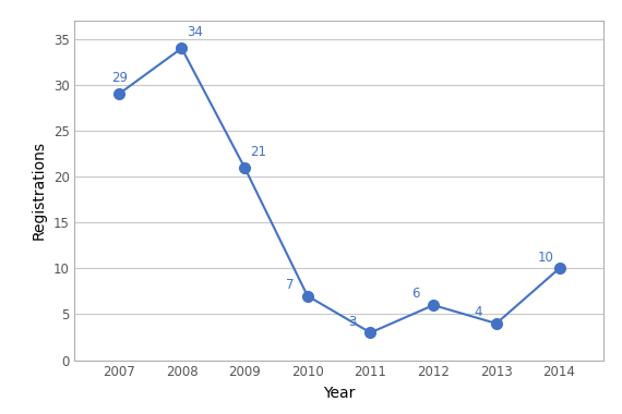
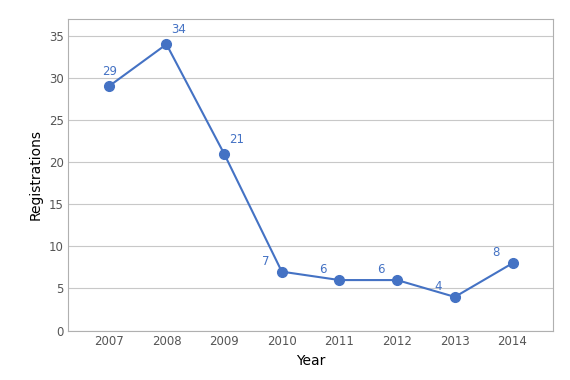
2011: 3 -> 6
2014: 10 -> 8
